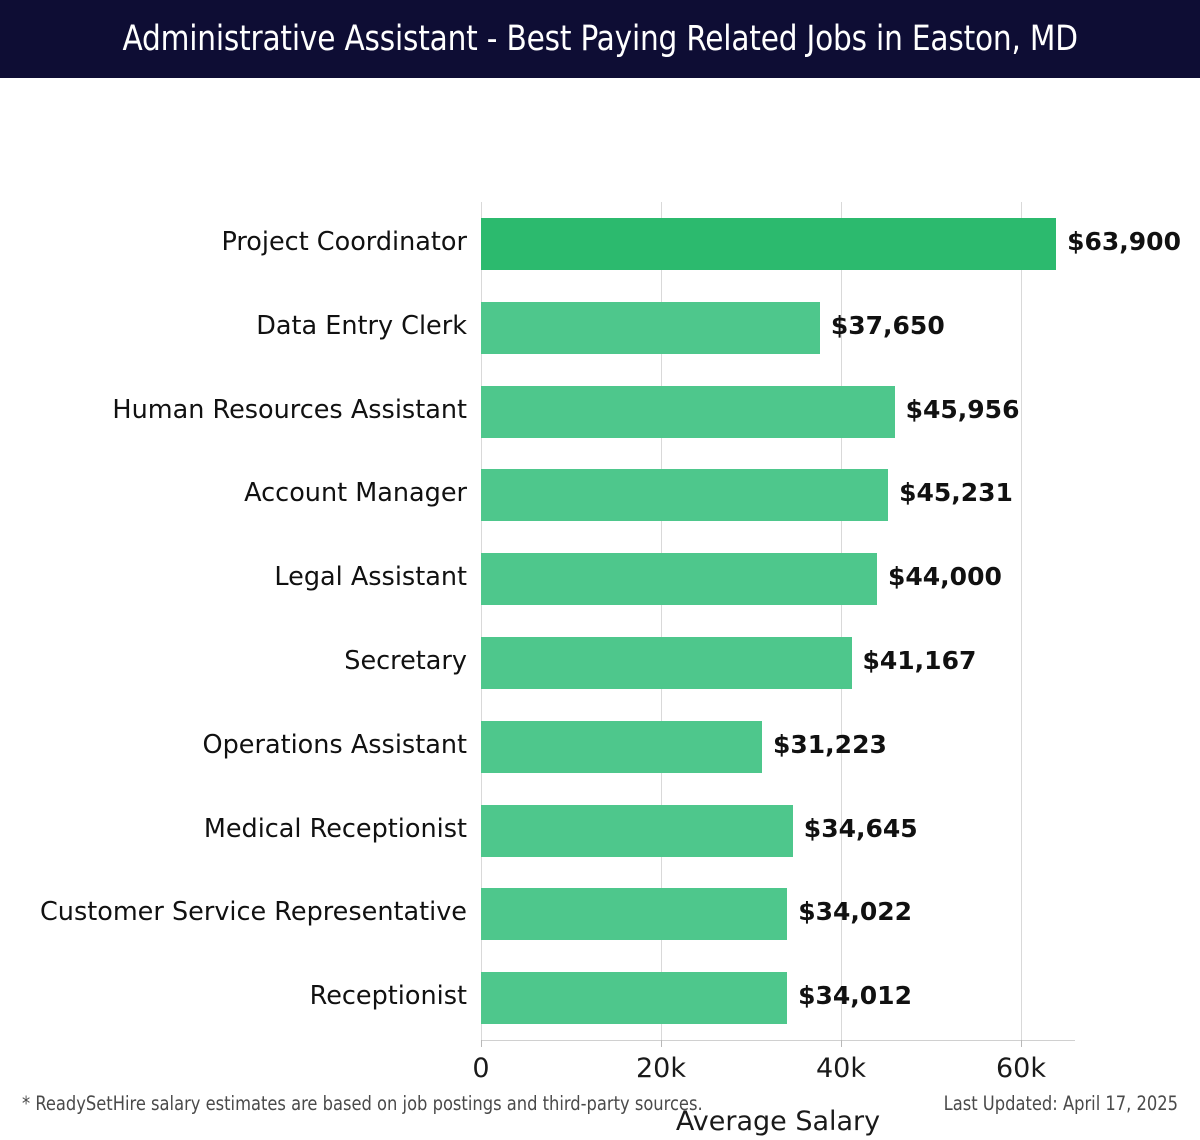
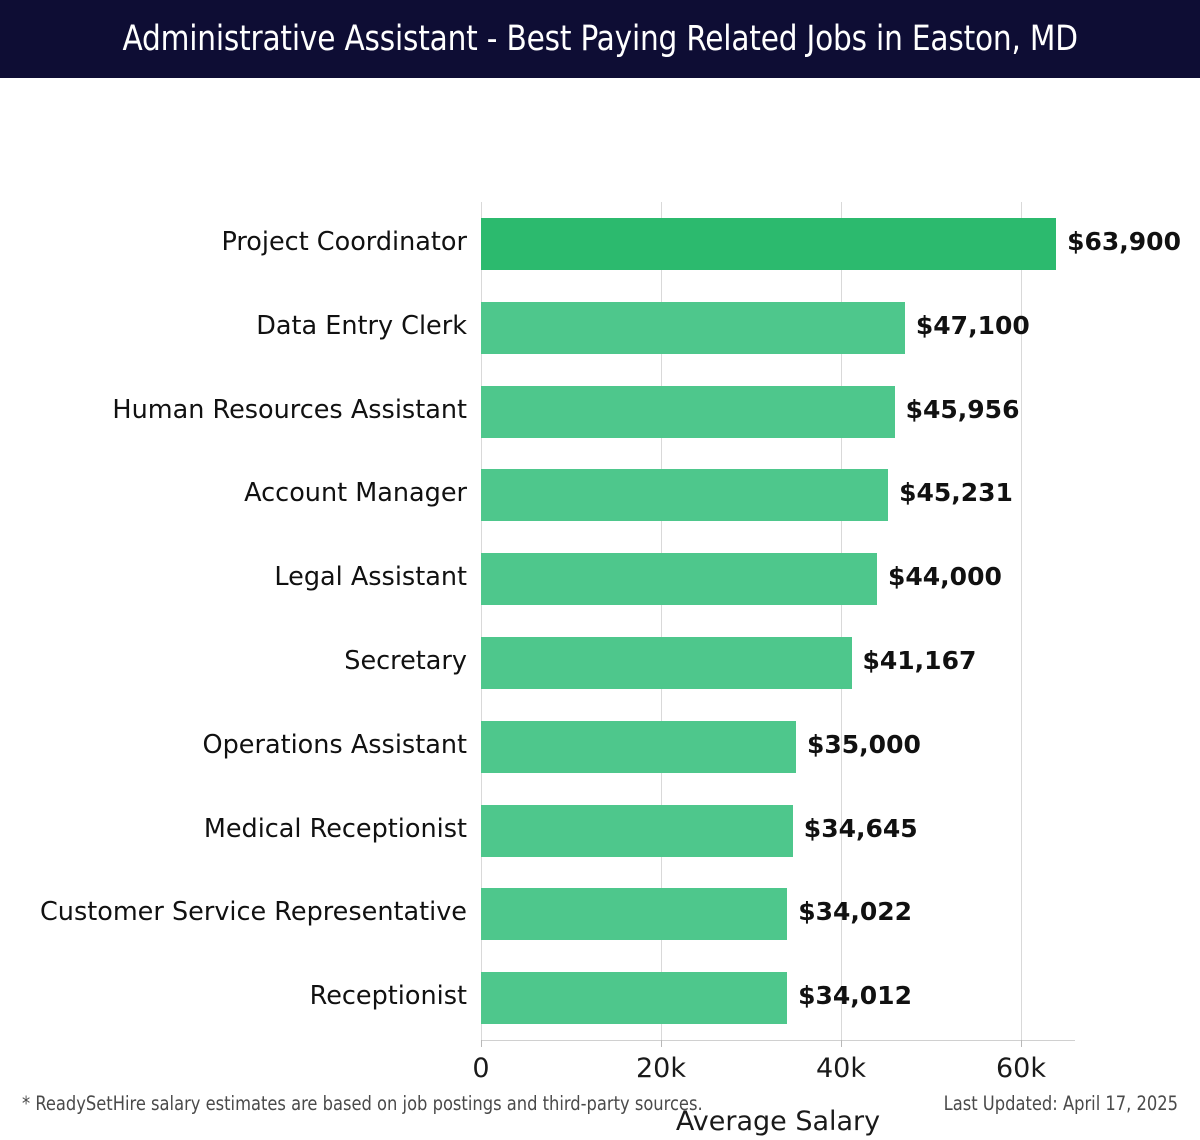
Data Entry Clerk: $37,650 -> $47,100
Operations Assistant: $31,223 -> $35,000
